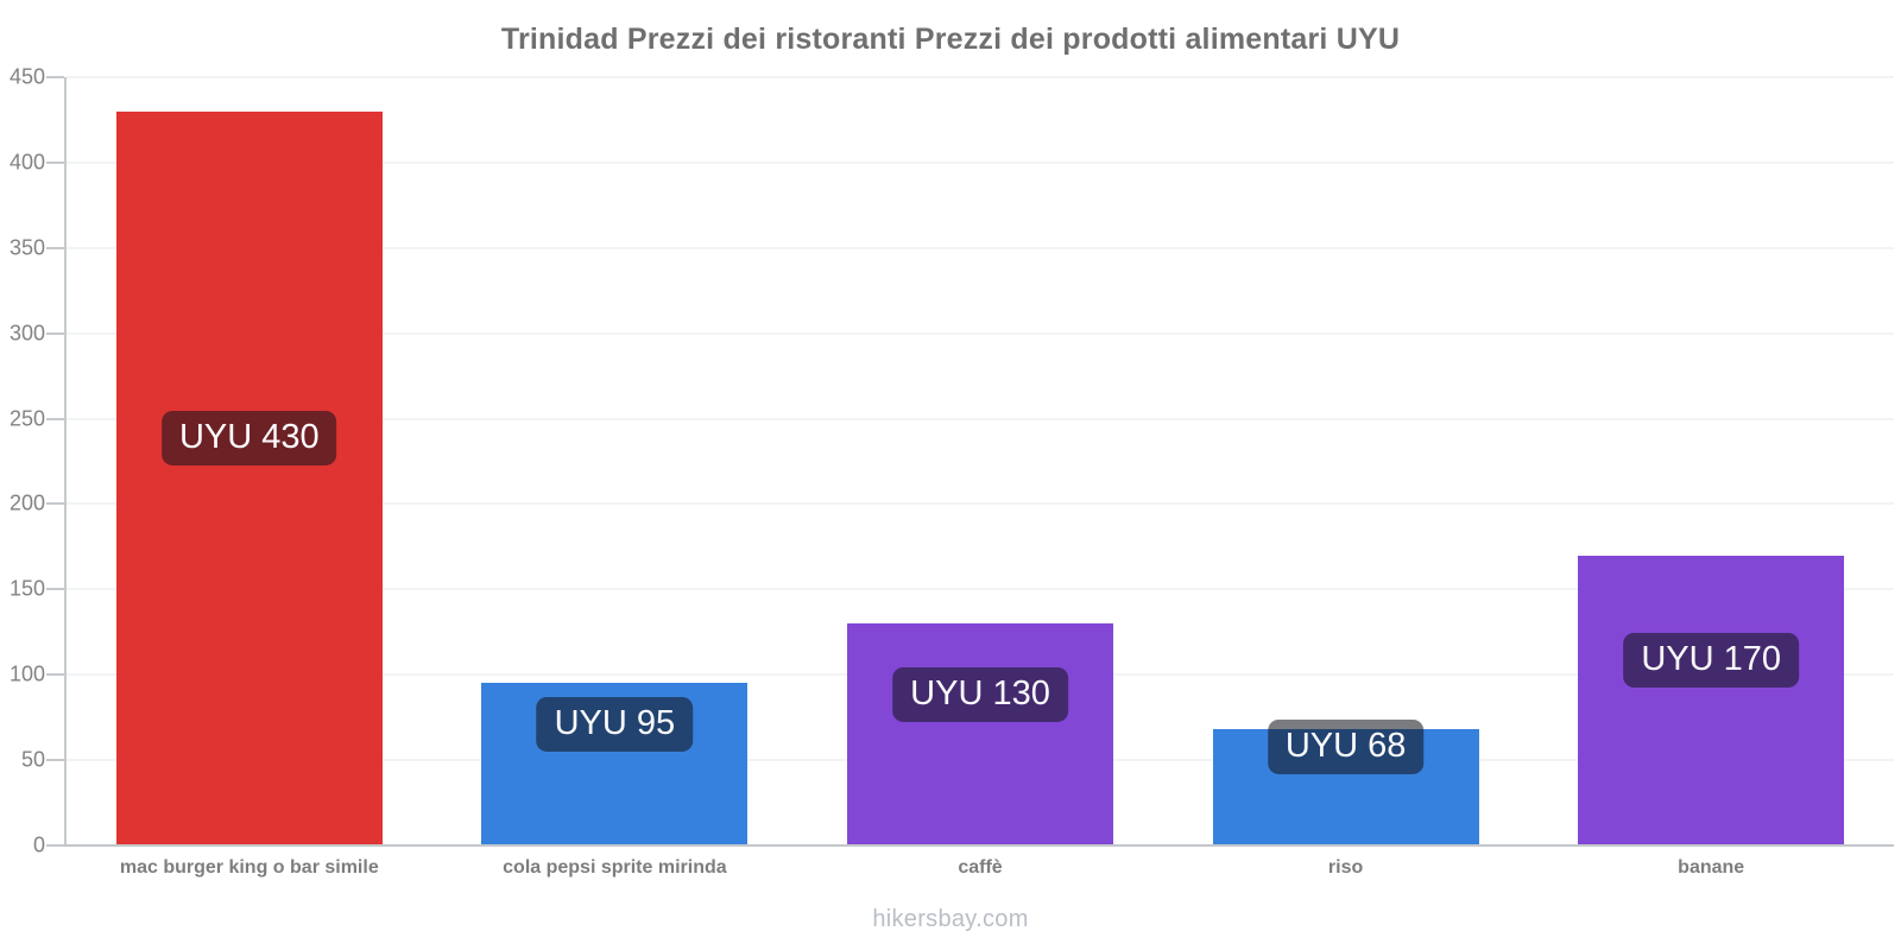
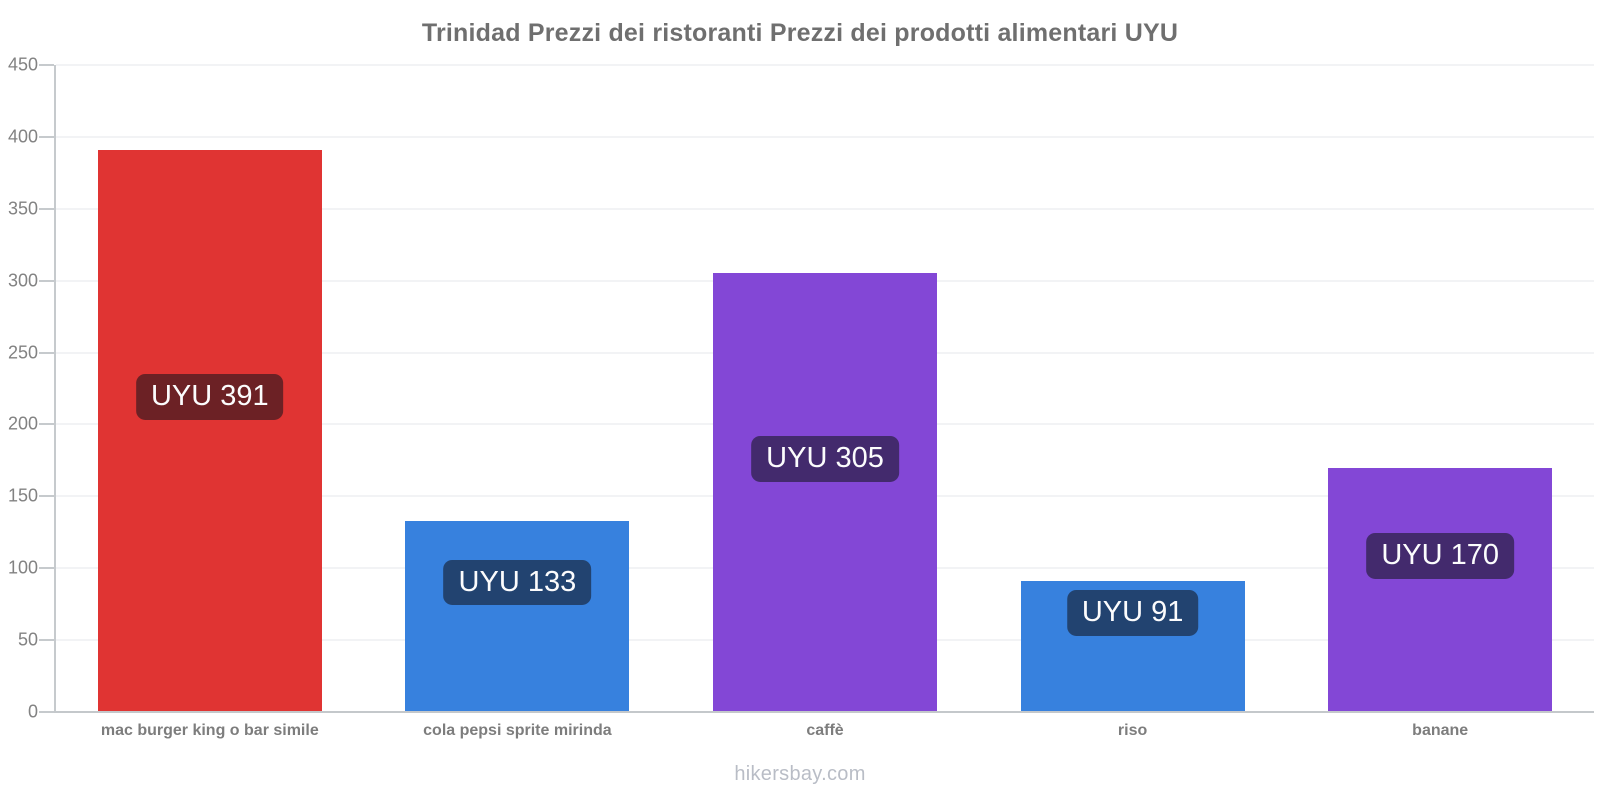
mac burger king o bar simile: 430 -> 391
cola pepsi sprite mirinda: 95 -> 133
caffè: 130 -> 305
riso: 68 -> 91
